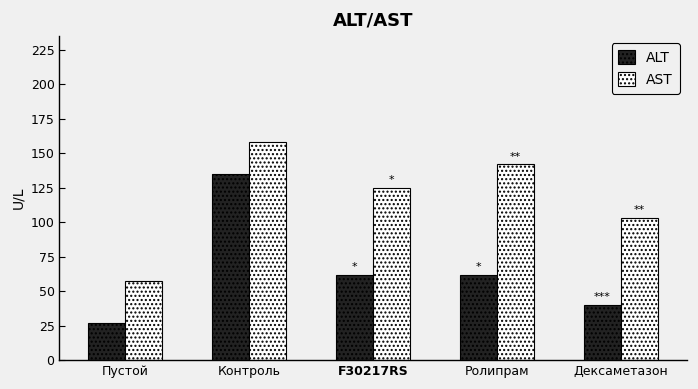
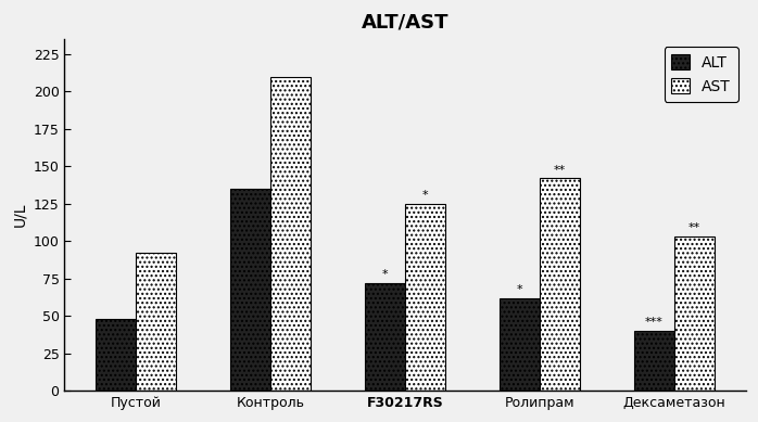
ALT/Пустой: 27 -> 48
AST/Пустой: 57 -> 92
AST/Контроль: 158 -> 210
ALT/F30217RS: 62 -> 72
